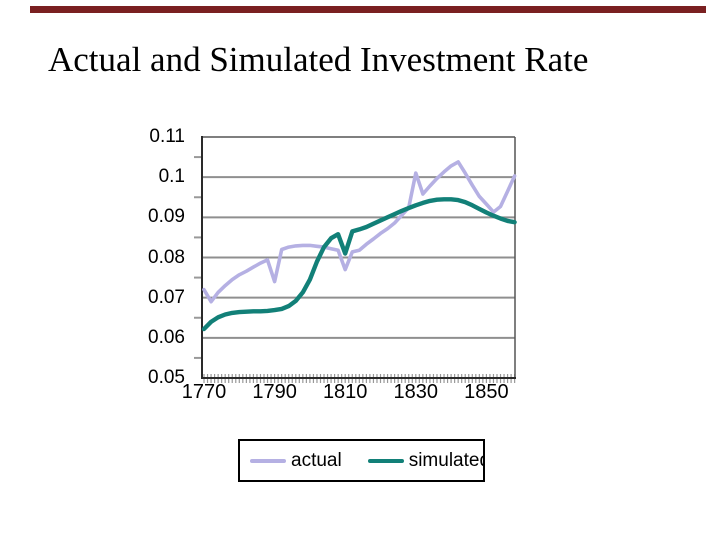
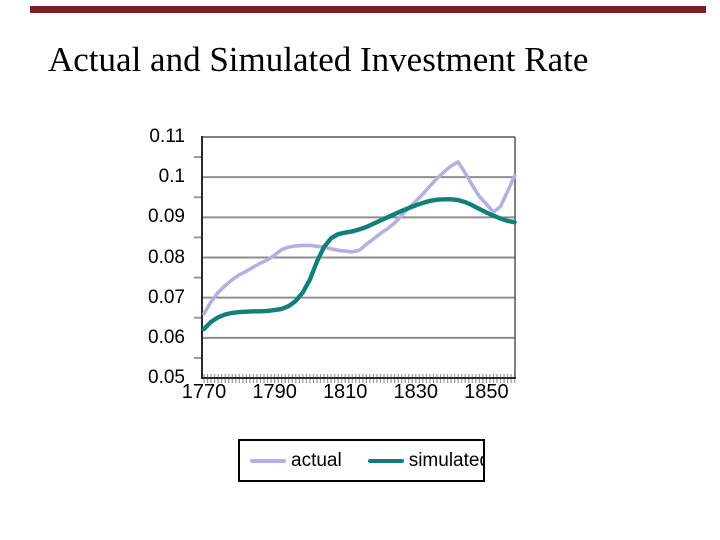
actual/1770: 0.072 -> 0.066
actual/1790: 0.074 -> 0.081
actual/1810: 0.077 -> 0.082
simulated/1810: 0.081 -> 0.086
actual/1830: 0.101 -> 0.094
